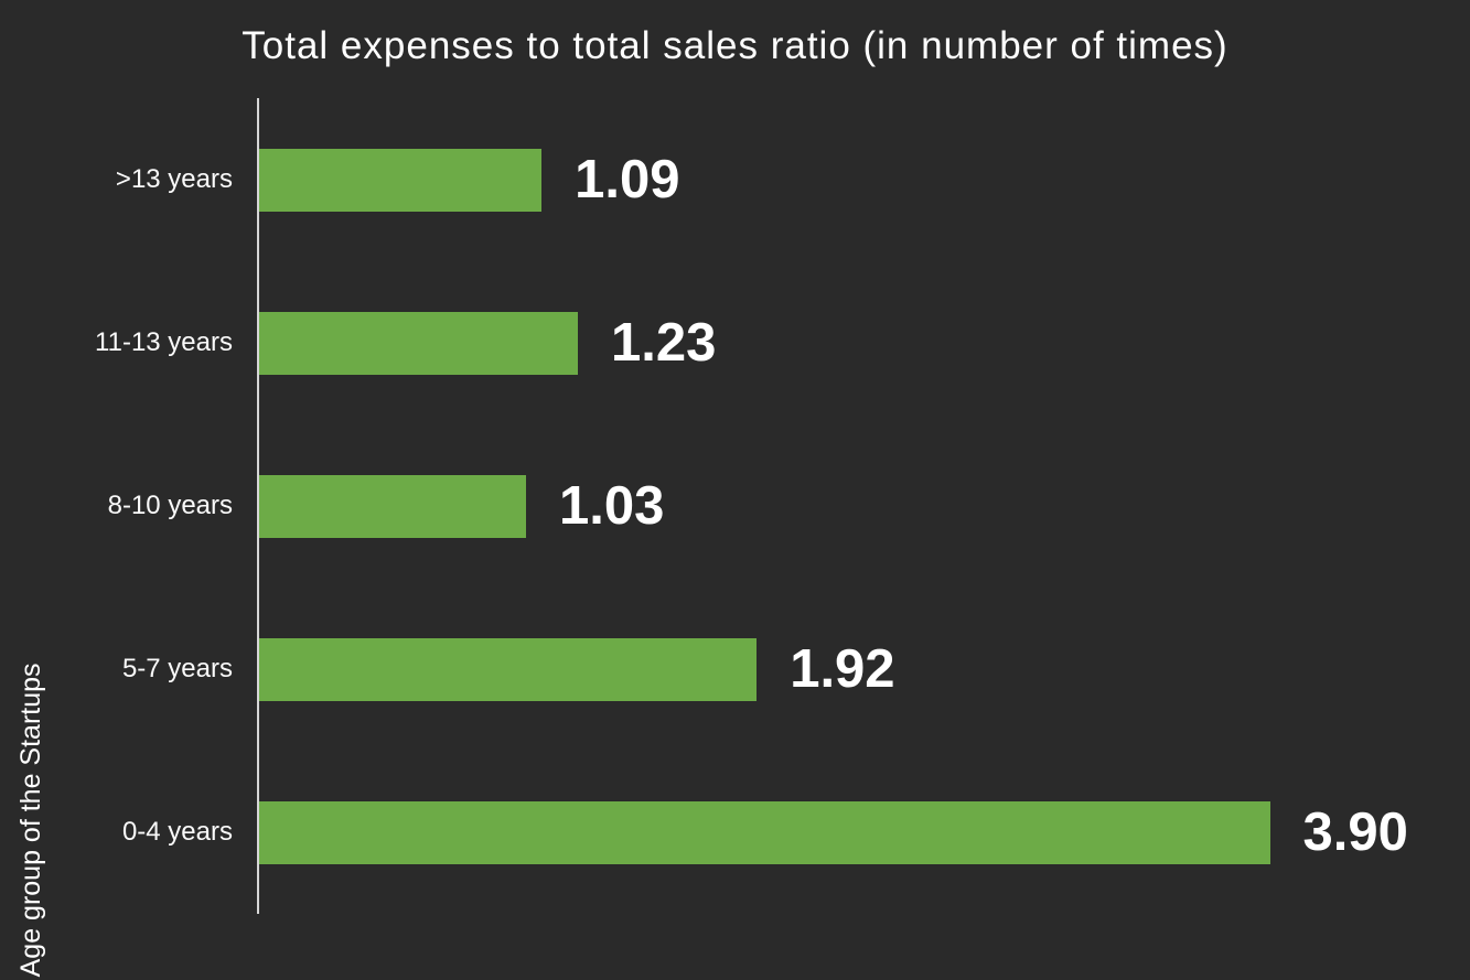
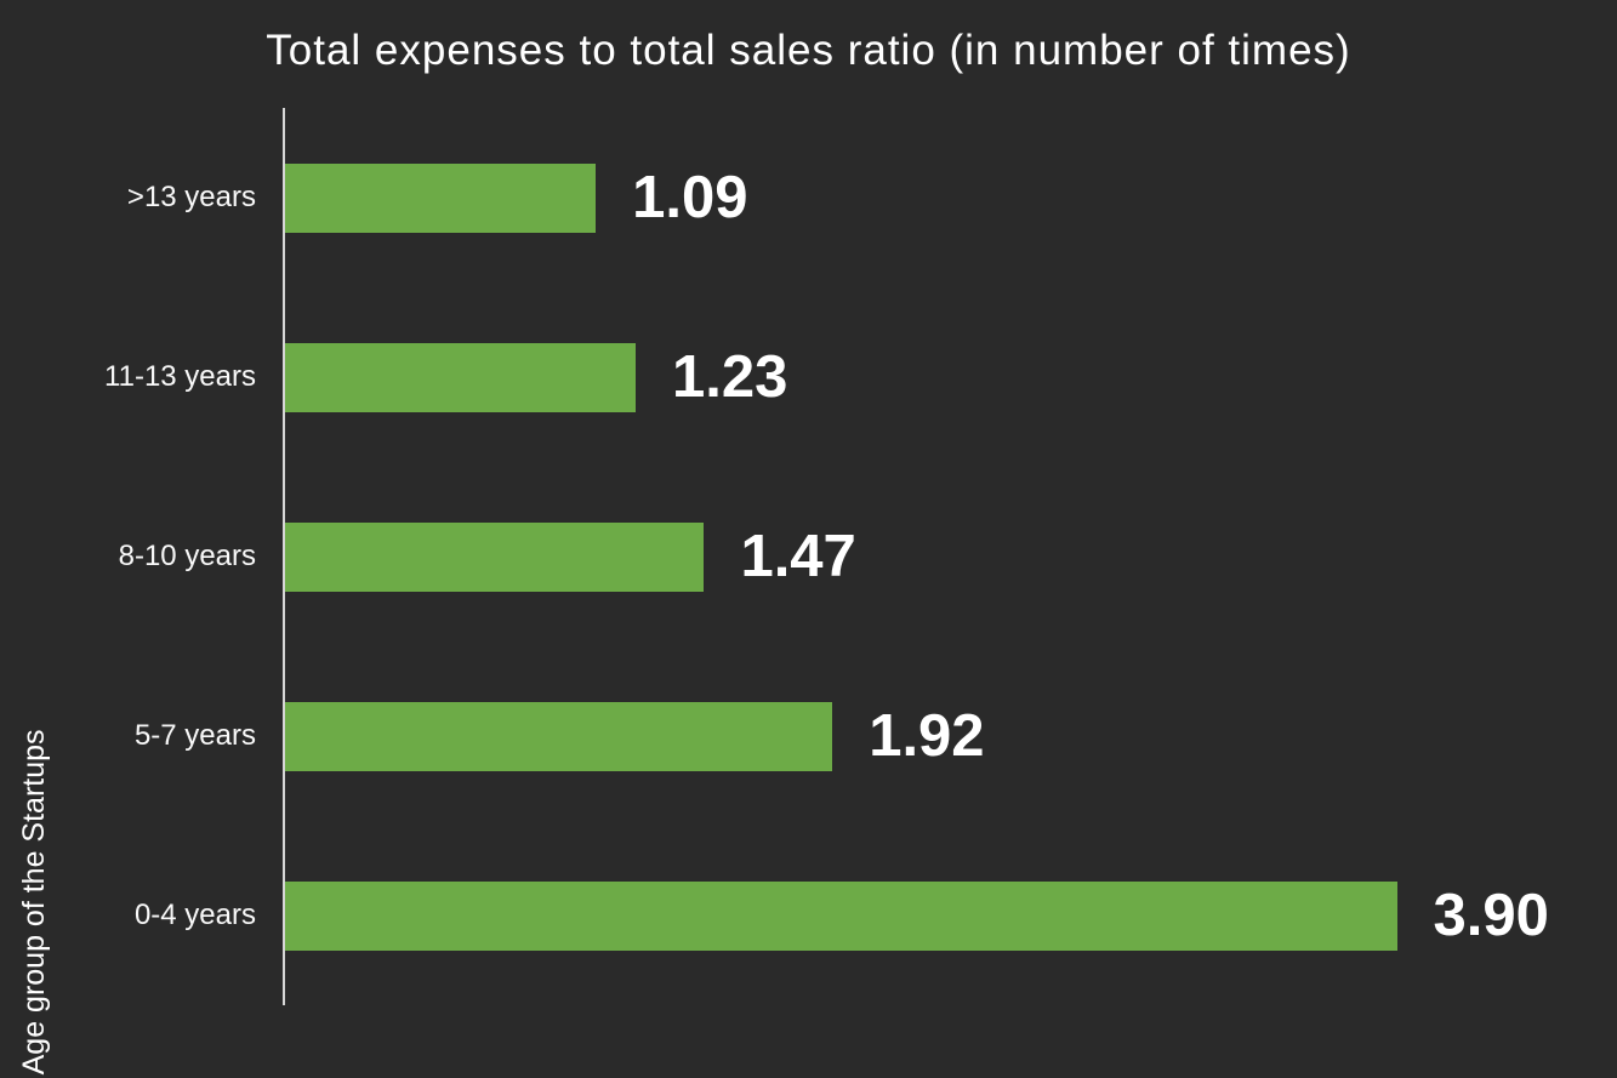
8-10 years: 1.03 -> 1.47
